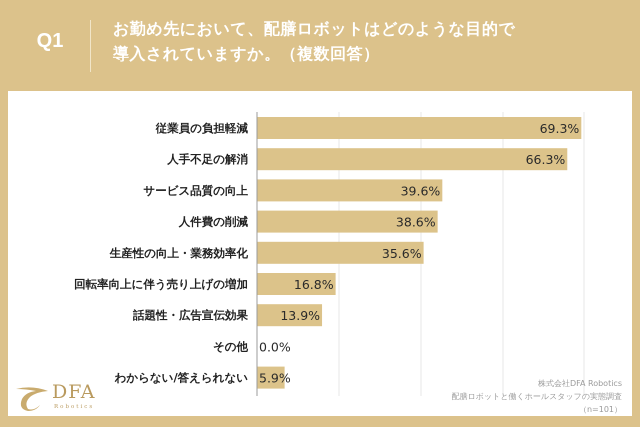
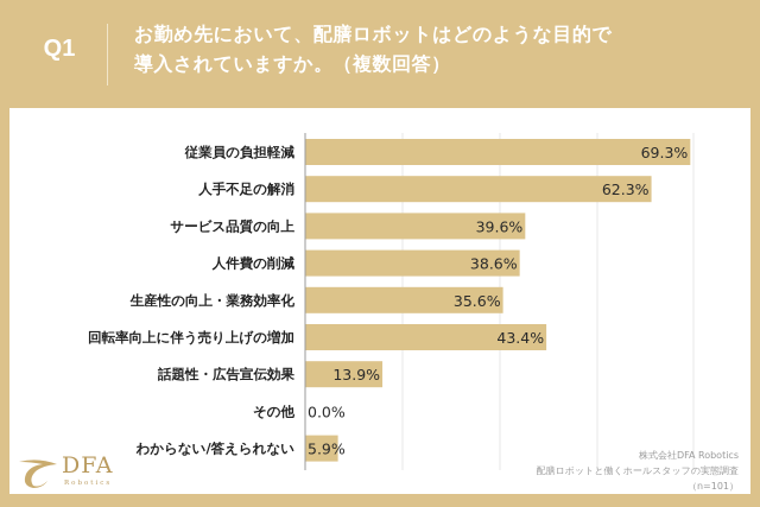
人手不足の解消: 66.3% -> 62.3%
回転率向上に伴う売り上げの増加: 16.8% -> 43.4%
